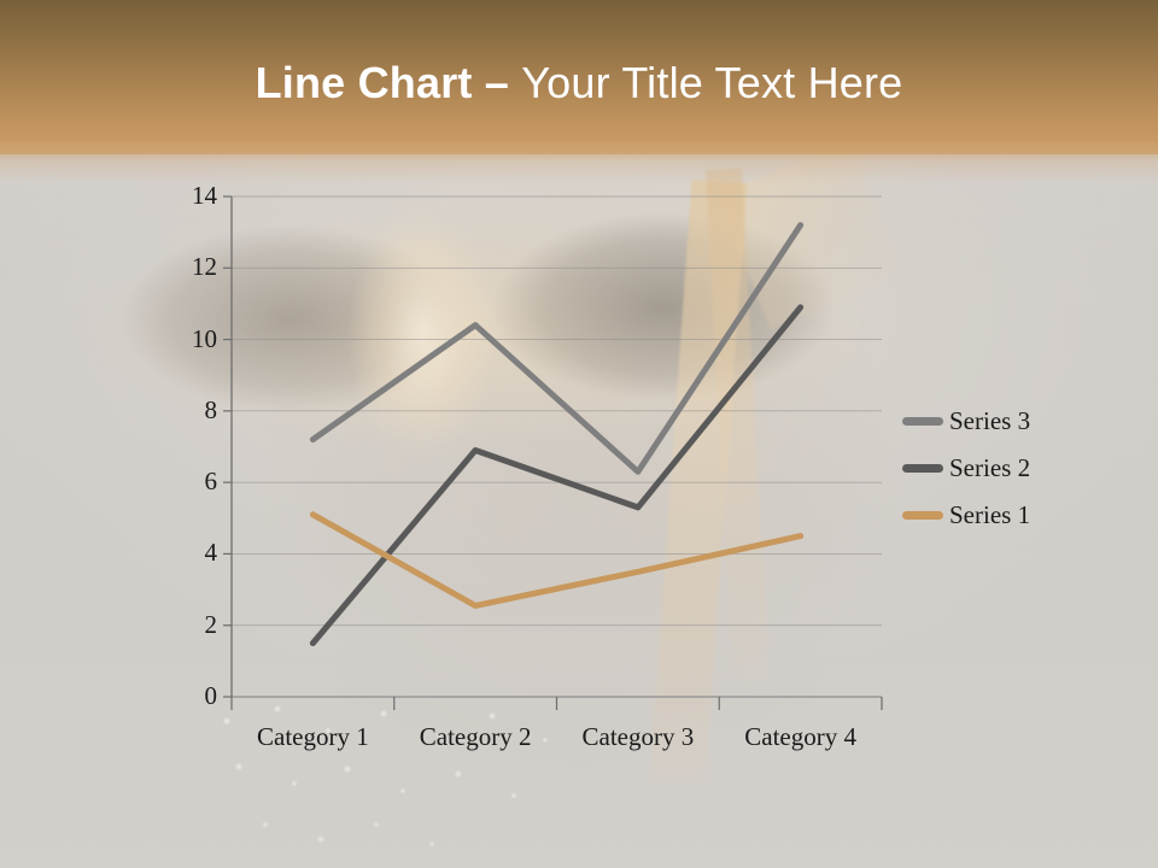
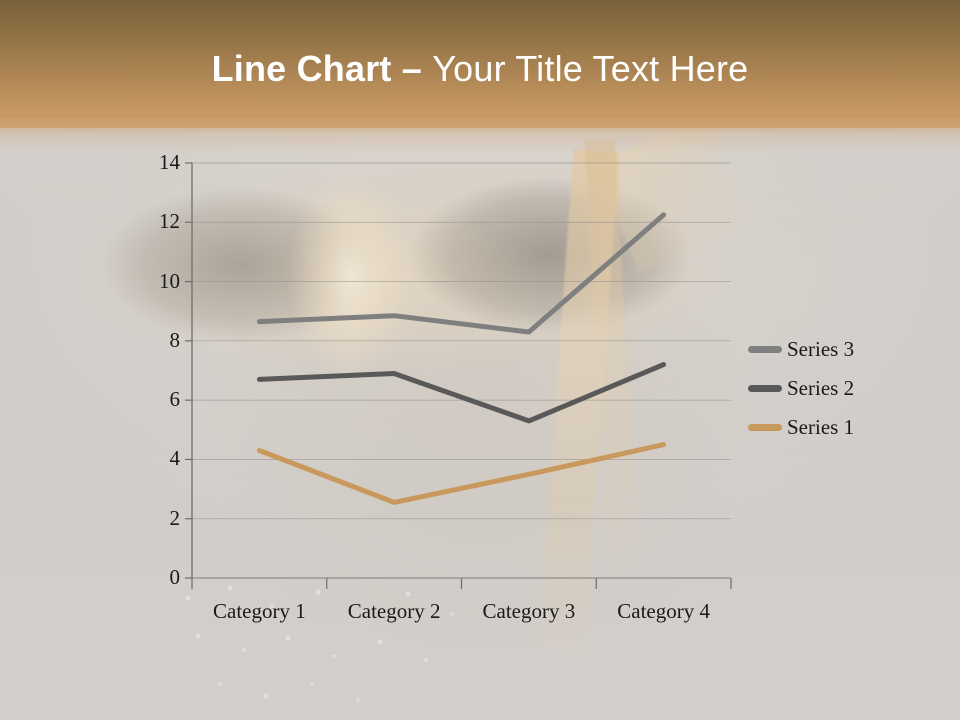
Series 3/Category 1: 7.2 -> 8.7
Series 2/Category 1: 1.5 -> 6.7
Series 1/Category 1: 5.1 -> 4.3
Series 3/Category 2: 10.4 -> 8.8
Series 3/Category 3: 6.3 -> 8.3
Series 3/Category 4: 13.2 -> 12.2
Series 2/Category 4: 10.9 -> 7.2
